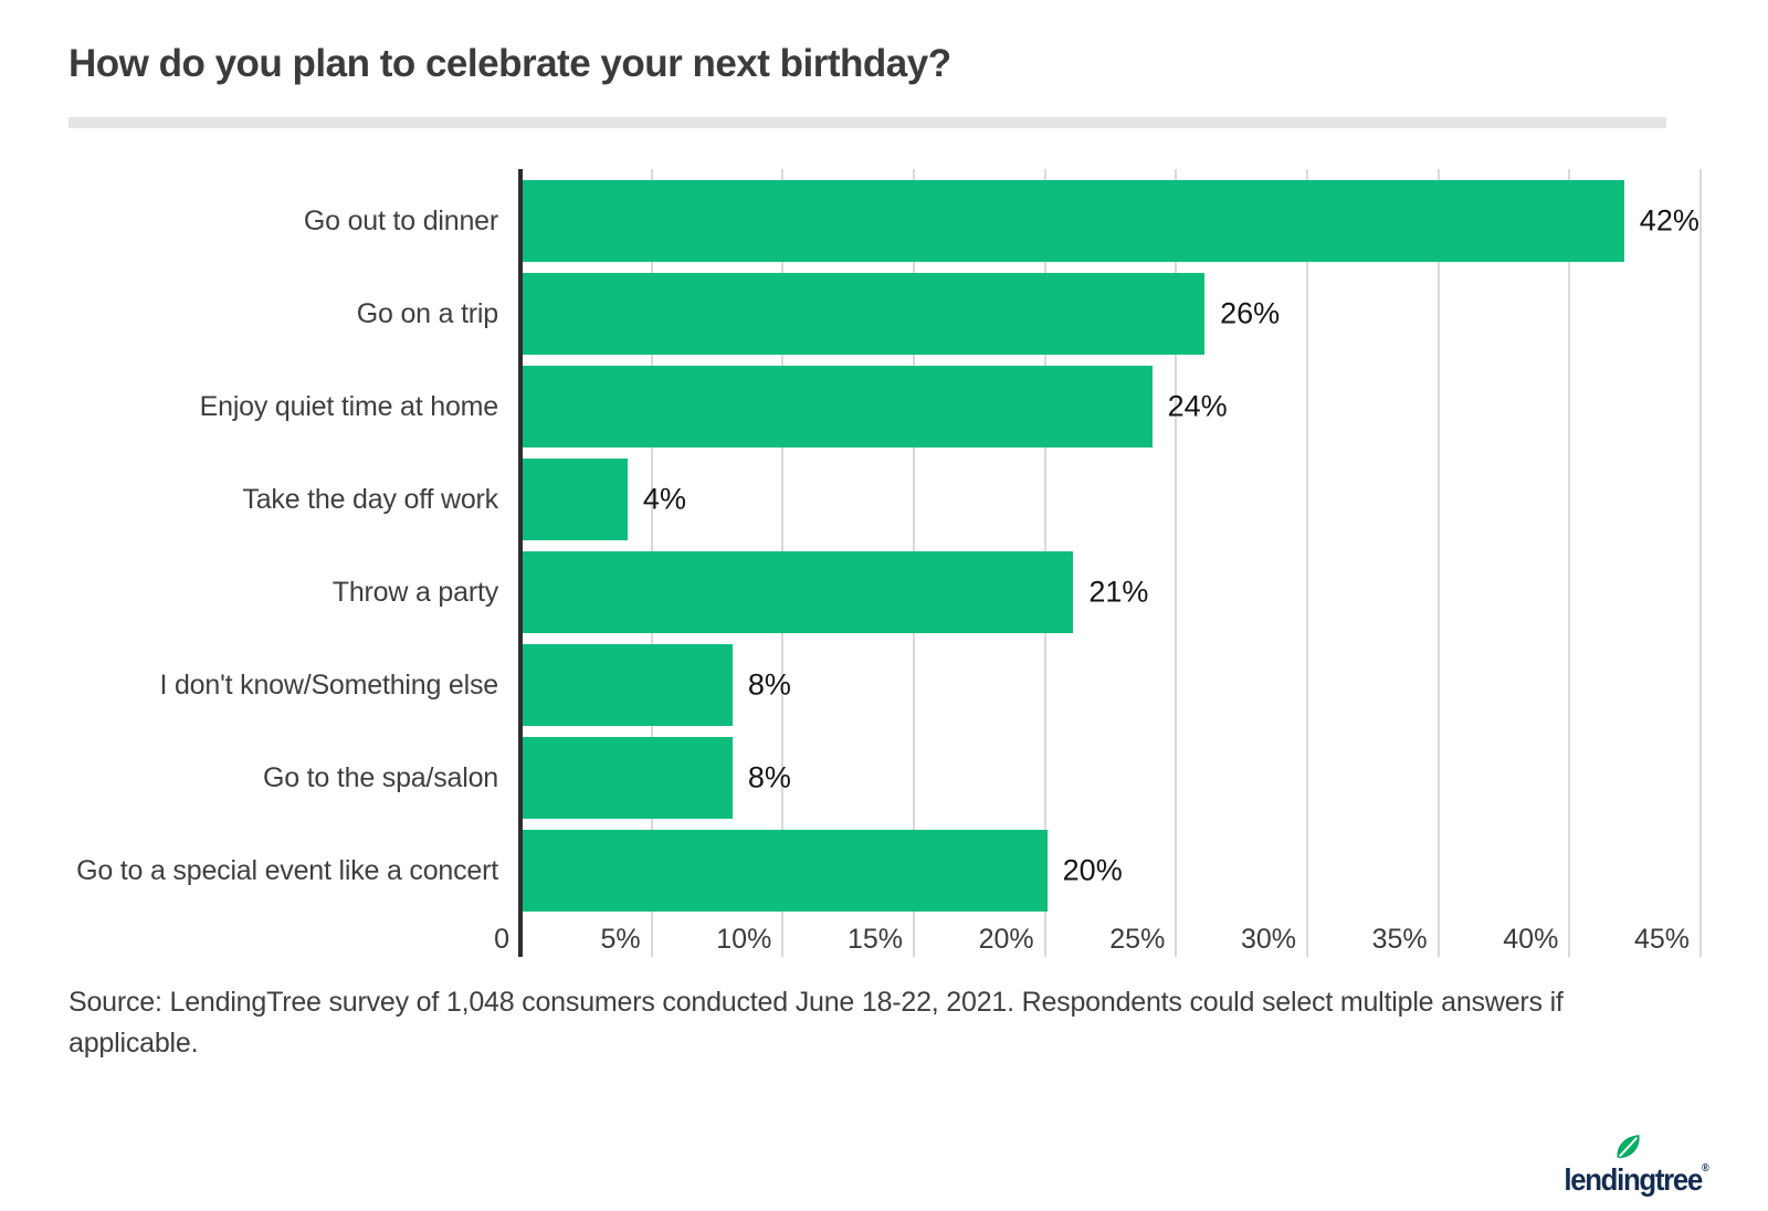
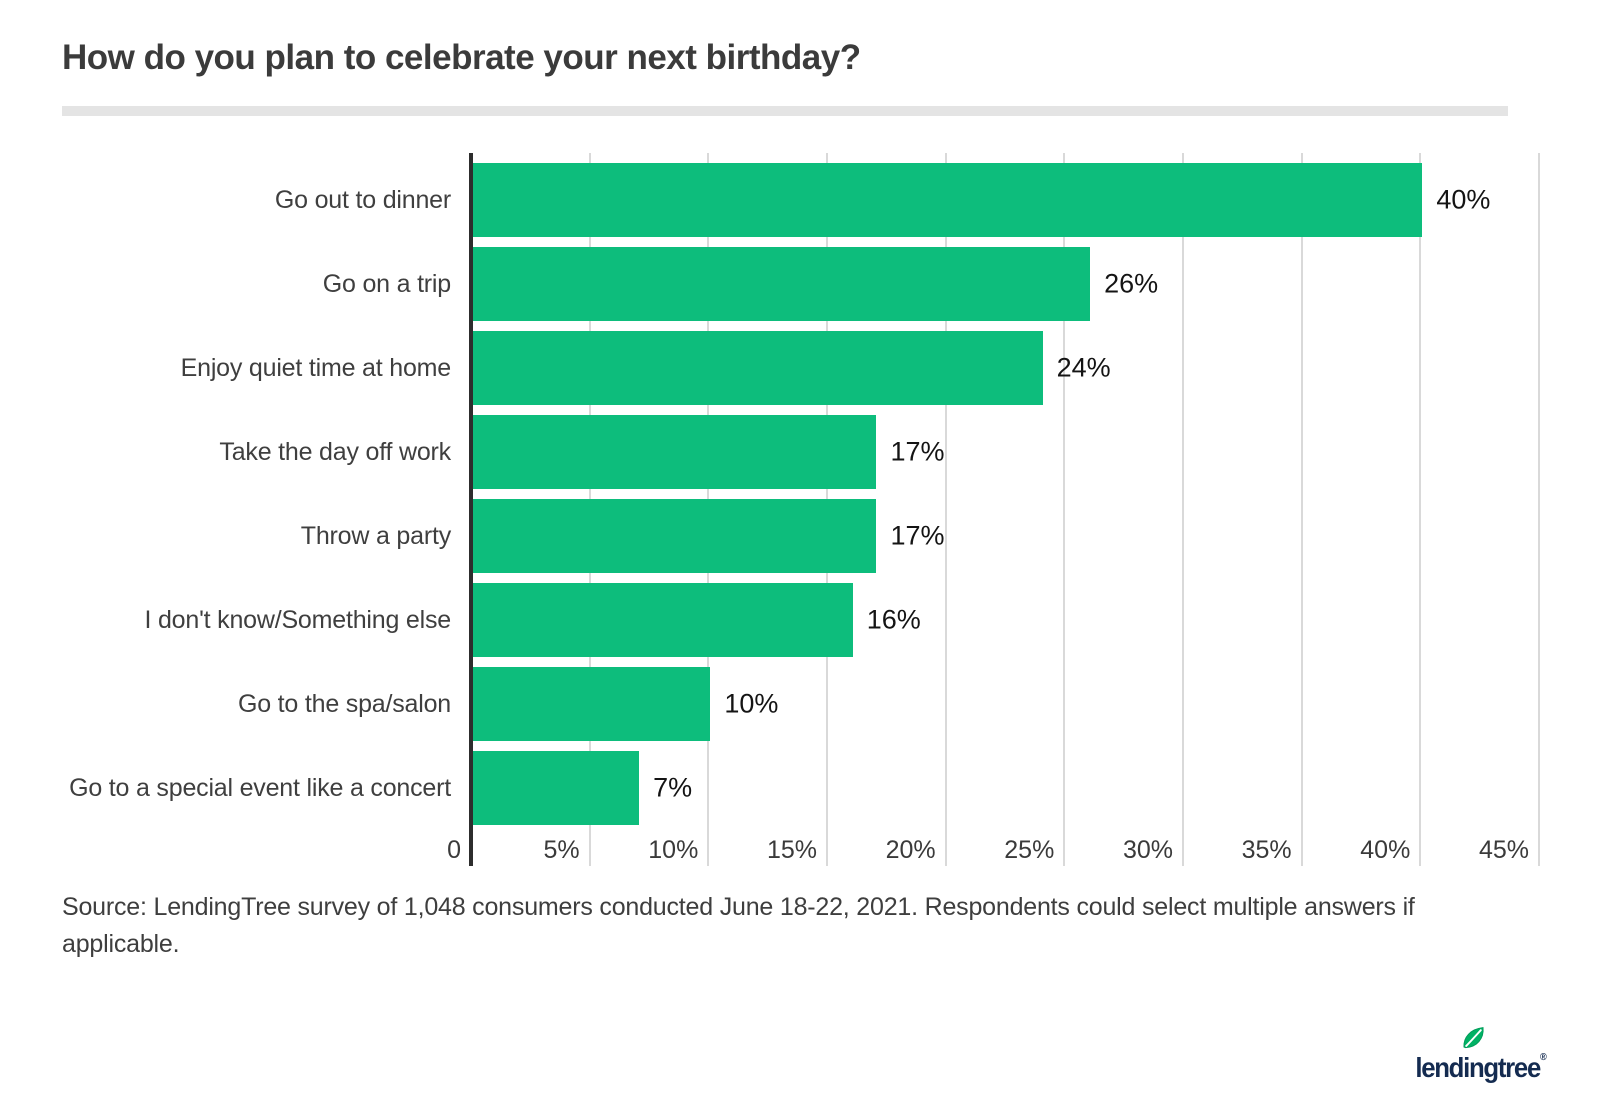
Go out to dinner: 42% -> 40%
Take the day off work: 4% -> 17%
Throw a party: 21% -> 17%
I don't know/Something else: 8% -> 16%
Go to the spa/salon: 8% -> 10%
Go to a special event like a concert: 20% -> 7%
